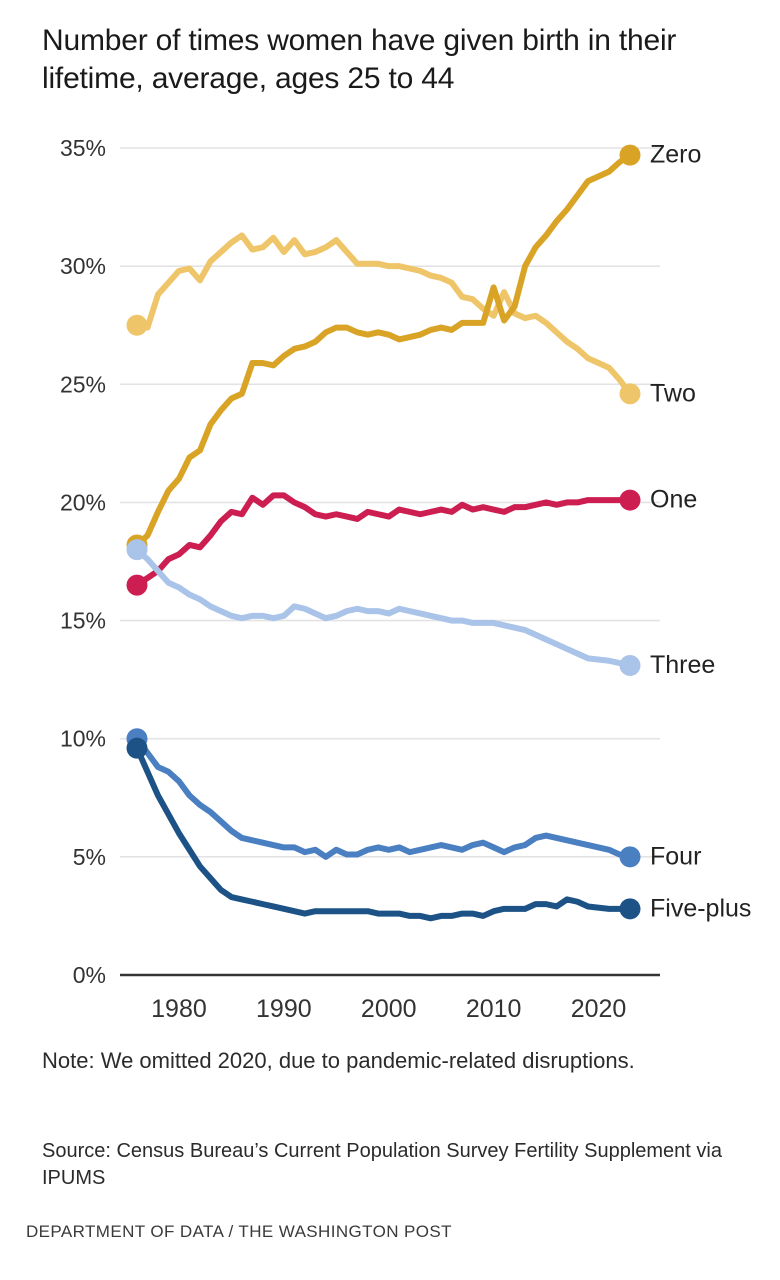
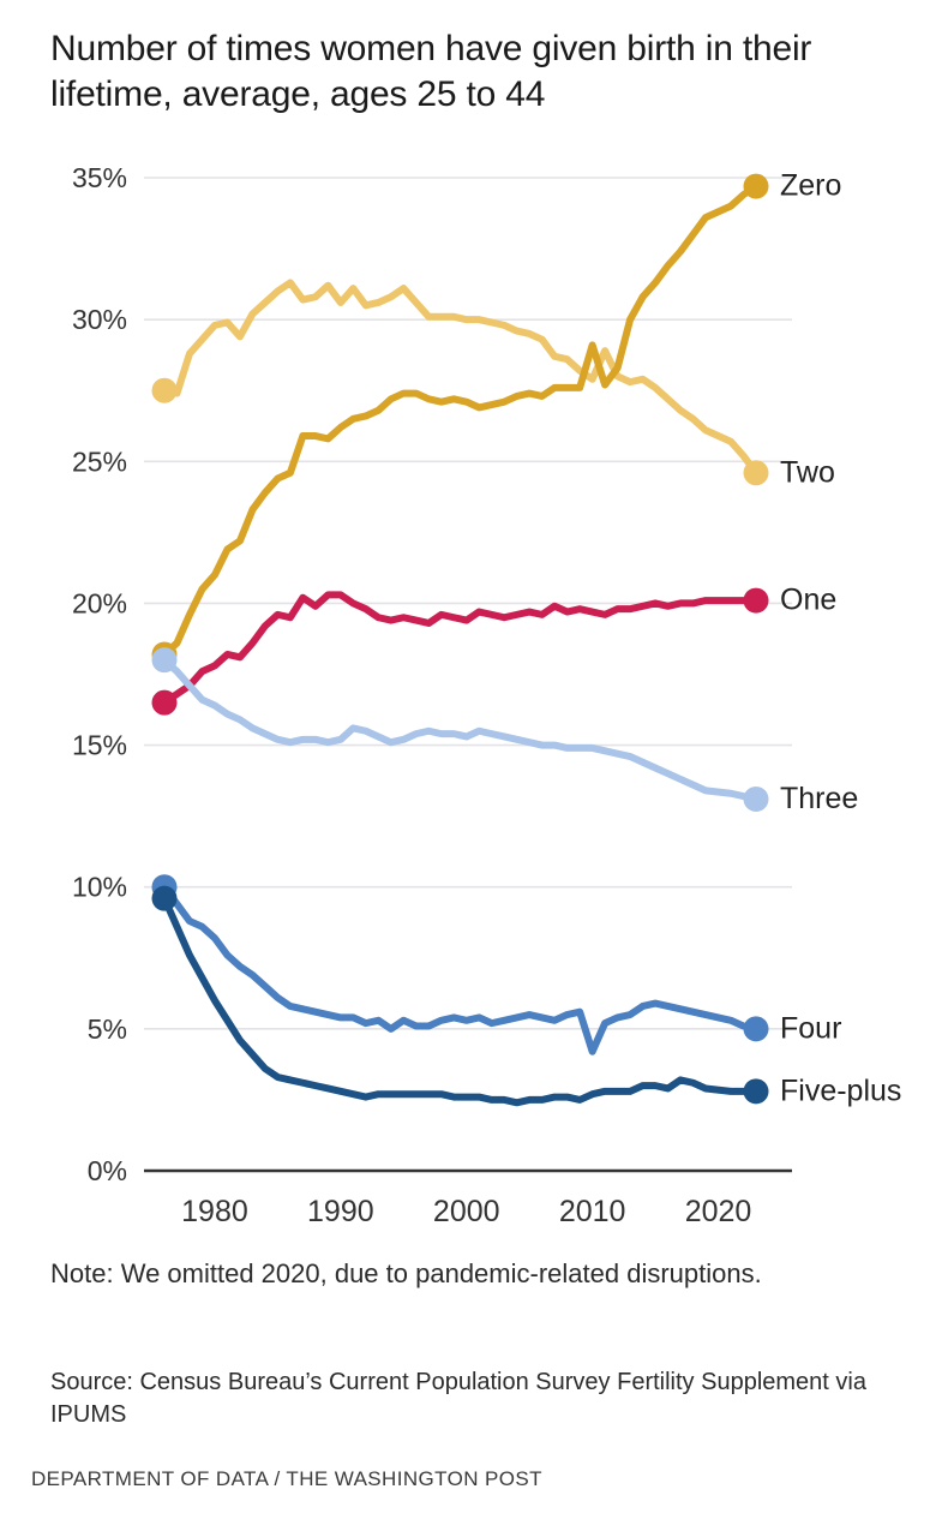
Four/2010: 5.4% -> 4.2%
